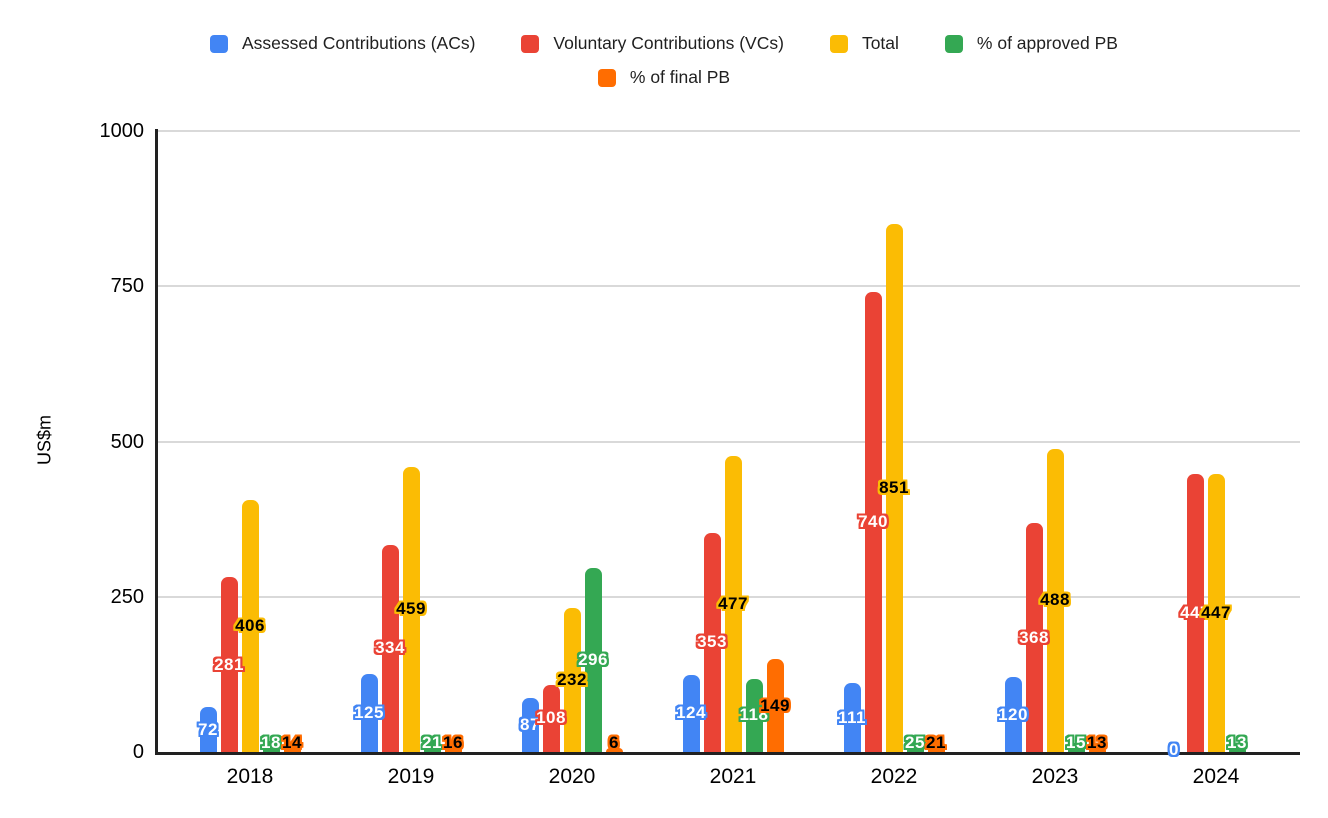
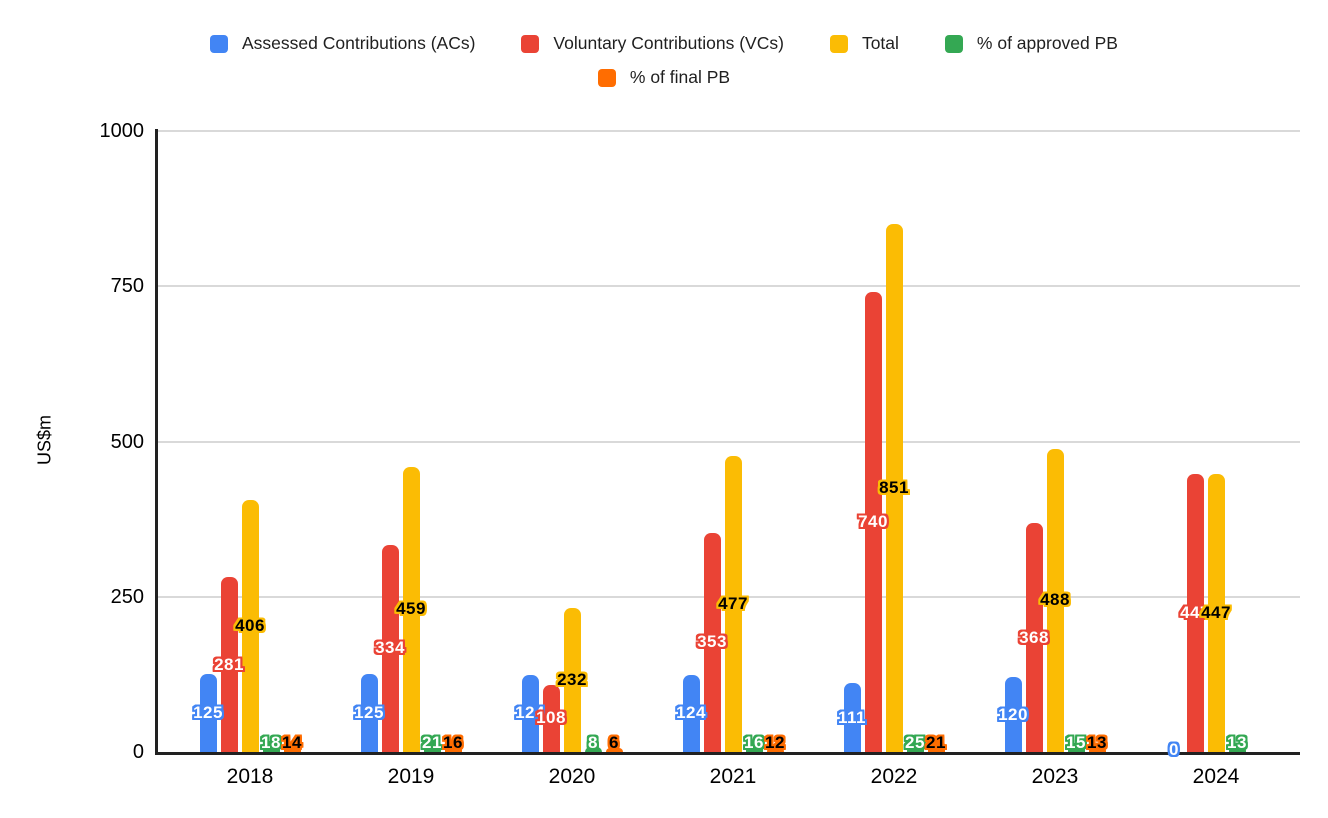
Assessed Contributions (ACs)/2018: 72 -> 125
Assessed Contributions (ACs)/2020: 87 -> 124
% of approved PB/2020: 296 -> 8
% of approved PB/2021: 118 -> 16
% of final PB/2021: 149 -> 12
